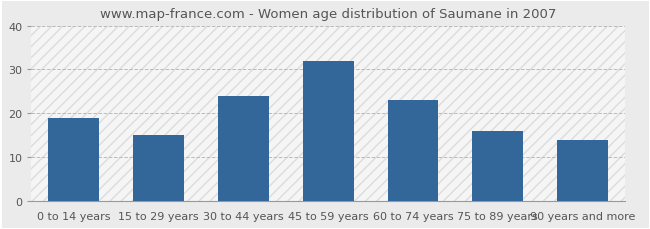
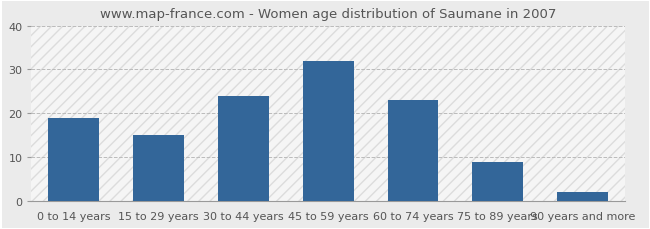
75 to 89 years: 16 -> 9
90 years and more: 14 -> 2
